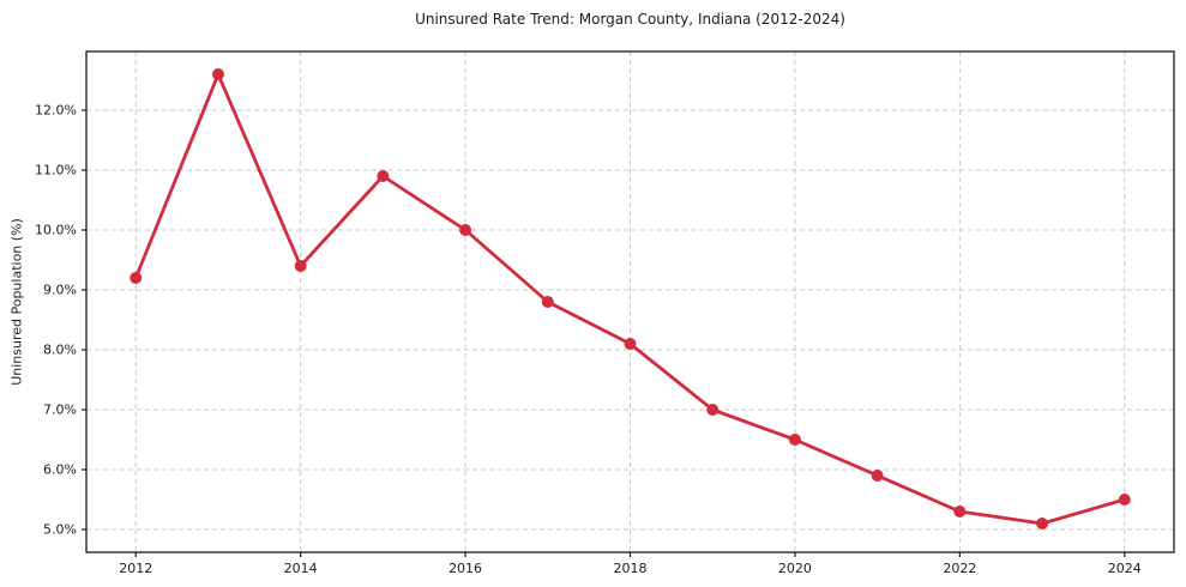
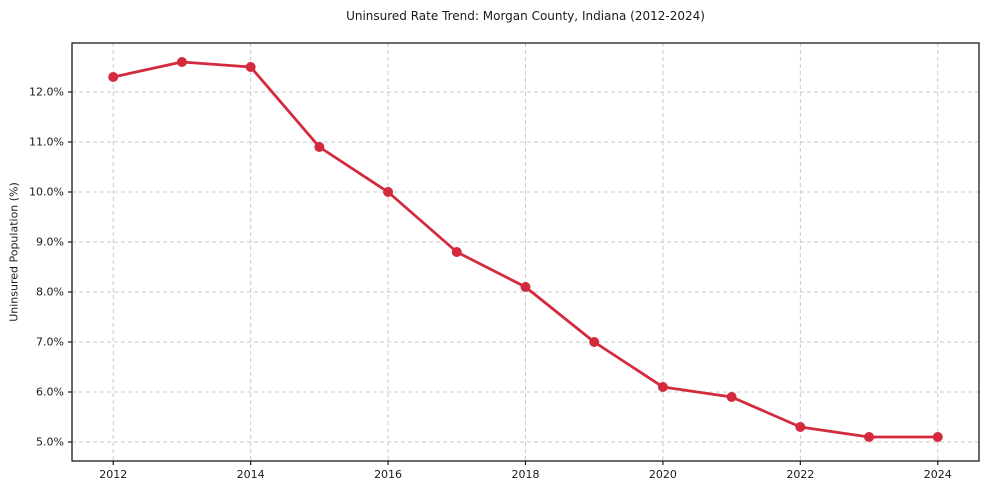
2012: 9.2% -> 12.3%
2014: 9.4% -> 12.5%
2020: 6.5% -> 6.1%
2024: 5.5% -> 5.1%
